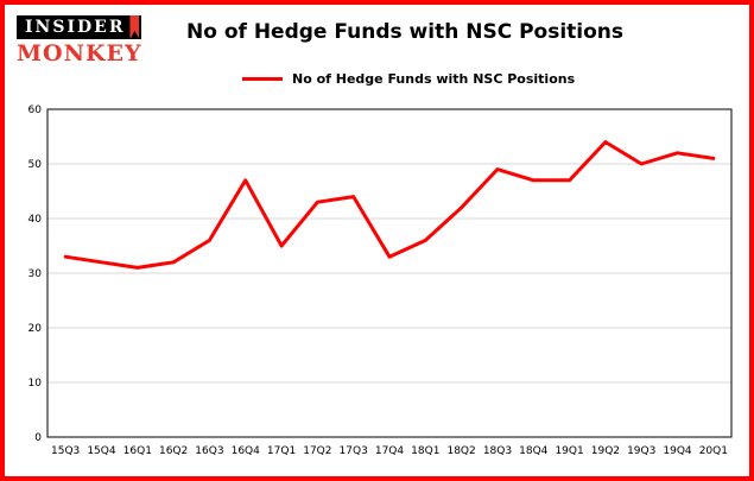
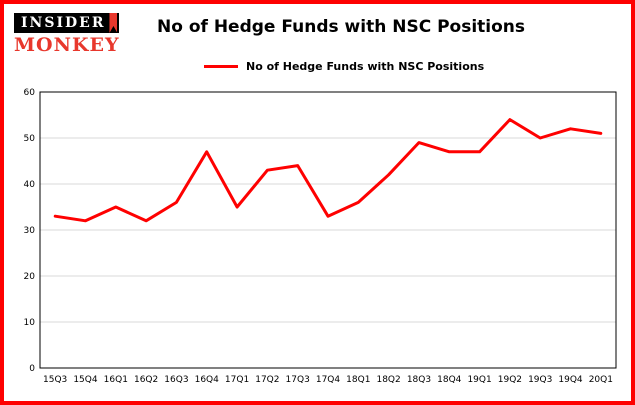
16Q1: 31 -> 35
